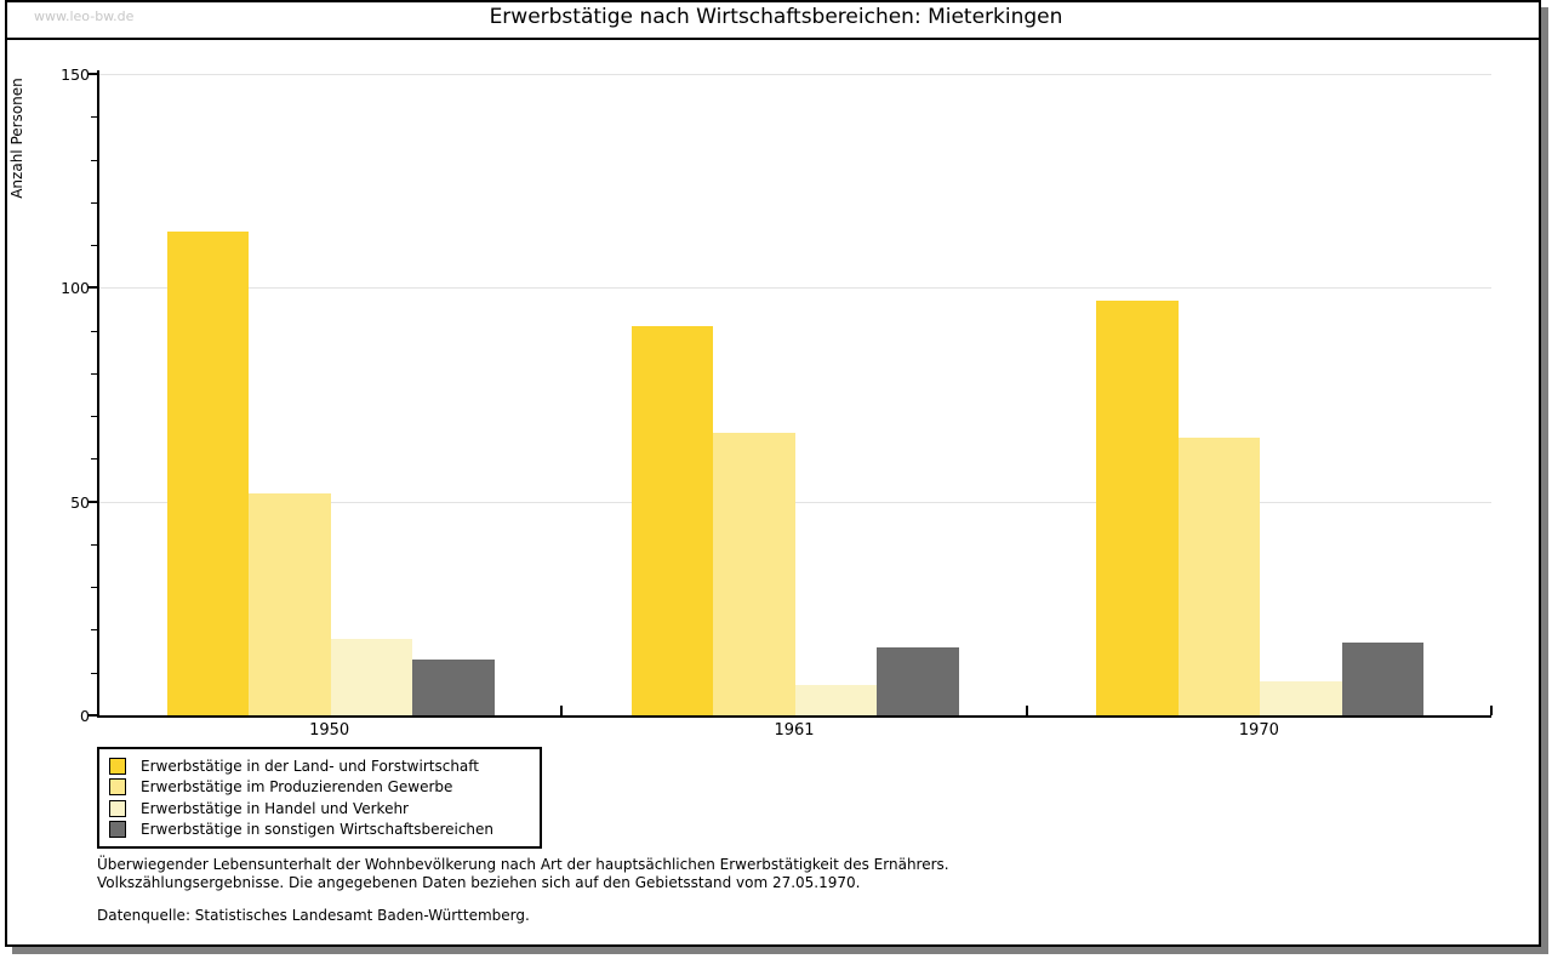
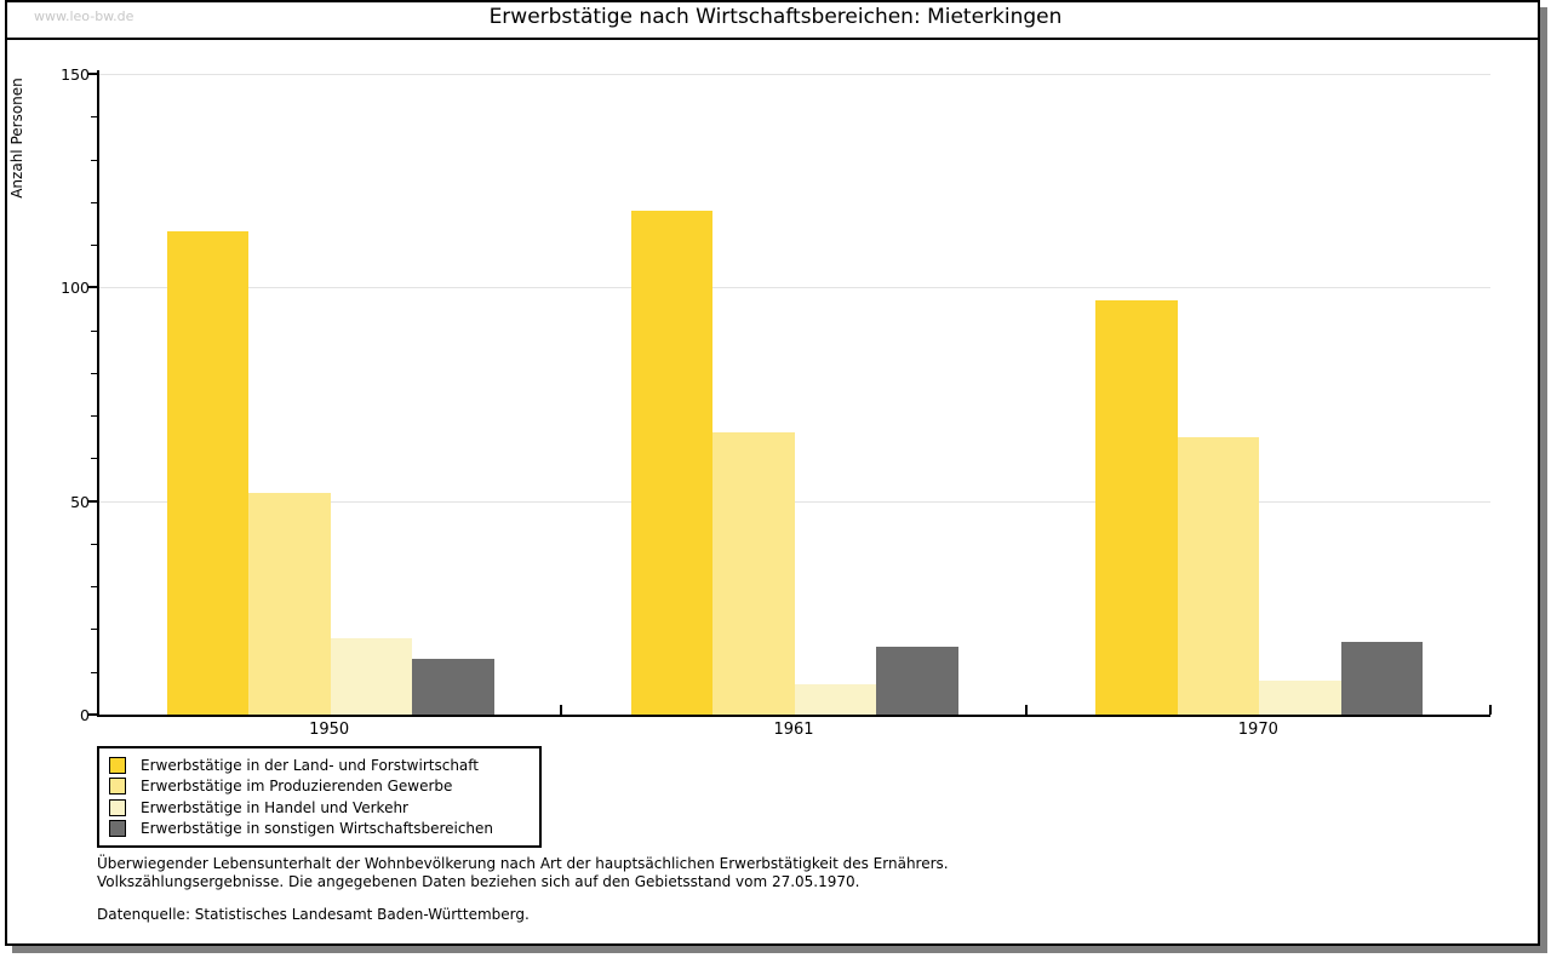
Erwerbstätige in der Land- und Forstwirtschaft/1961: 91 -> 118
